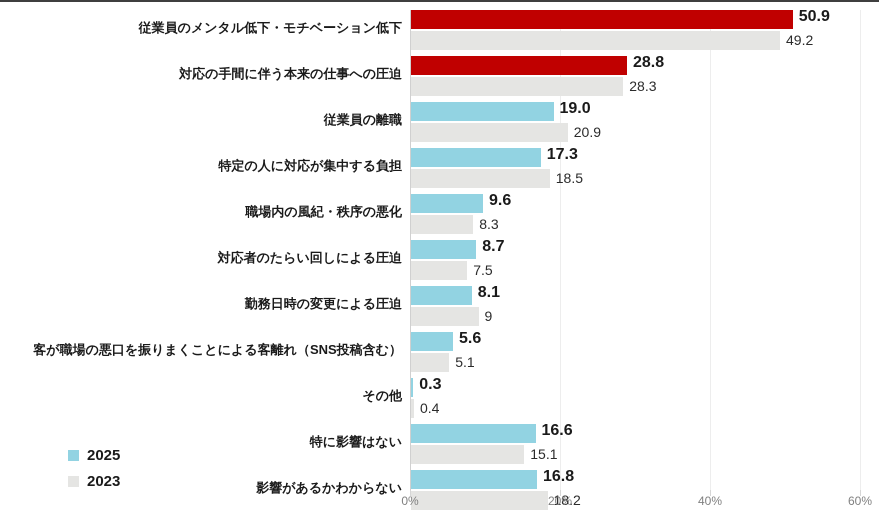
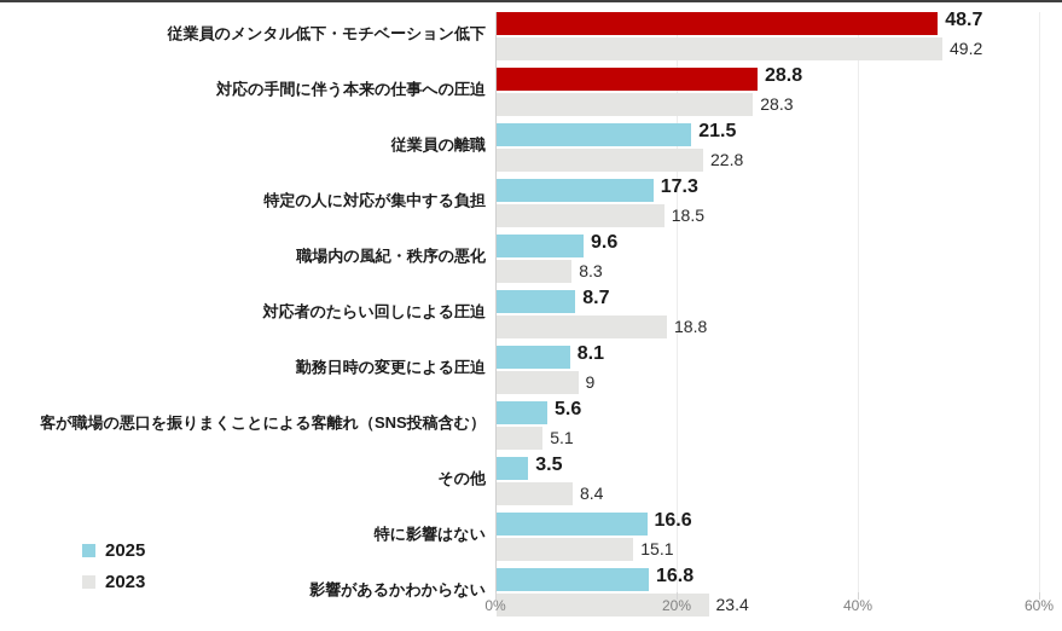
2025/従業員のメンタル低下・モチベーション低下: 50.9 -> 48.7
2025/従業員の離職: 19.0 -> 21.5
2023/従業員の離職: 20.9 -> 22.8
2023/対応者のたらい回しによる圧迫: 7.5 -> 18.8
2025/その他: 0.3 -> 3.5
2023/その他: 0.4 -> 8.4
2023/影響があるかわからない: 18.2 -> 23.4
